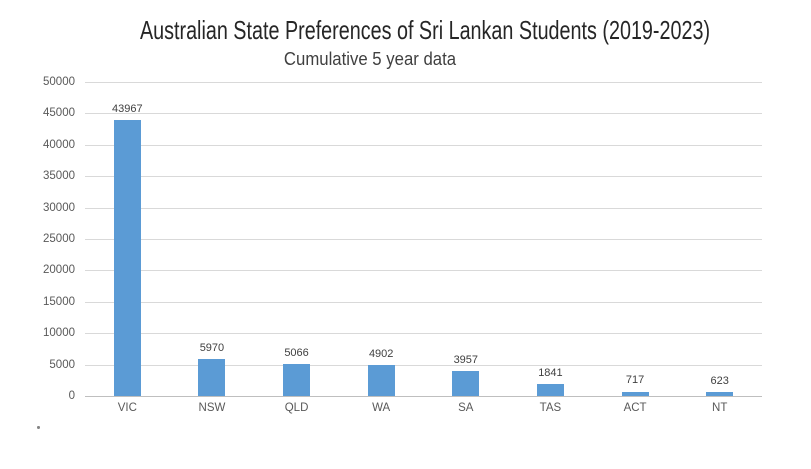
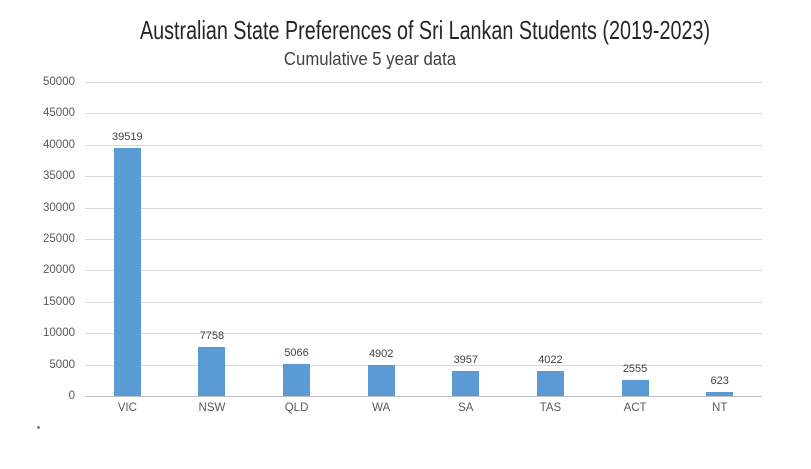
VIC: 43967 -> 39519
NSW: 5970 -> 7758
TAS: 1841 -> 4022
ACT: 717 -> 2555
